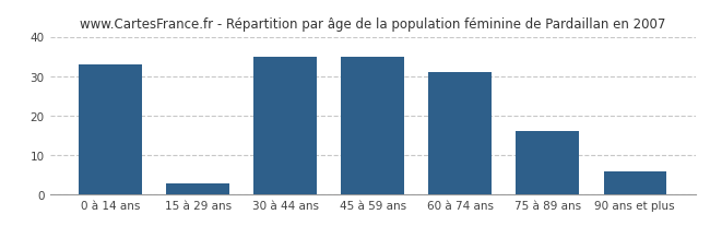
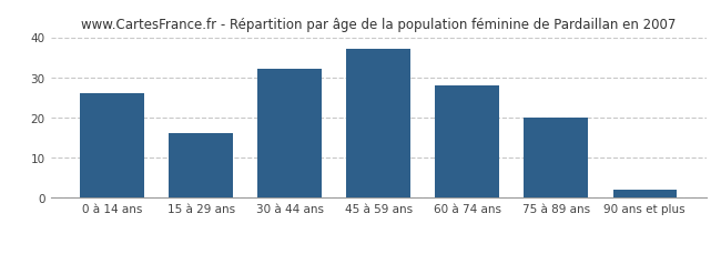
0 à 14 ans: 33 -> 26
15 à 29 ans: 3 -> 16
30 à 44 ans: 35 -> 32
45 à 59 ans: 35 -> 37
60 à 74 ans: 31 -> 28
75 à 89 ans: 16 -> 20
90 ans et plus: 6 -> 2
